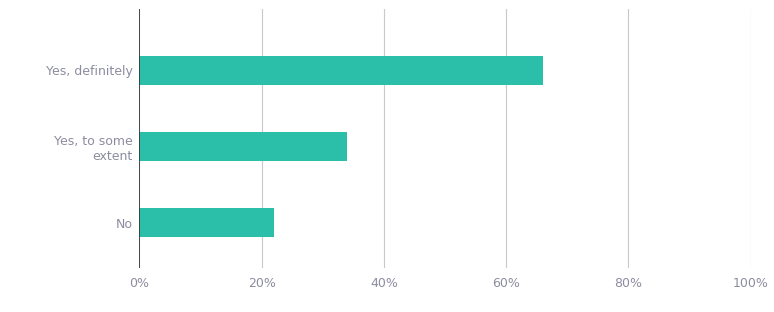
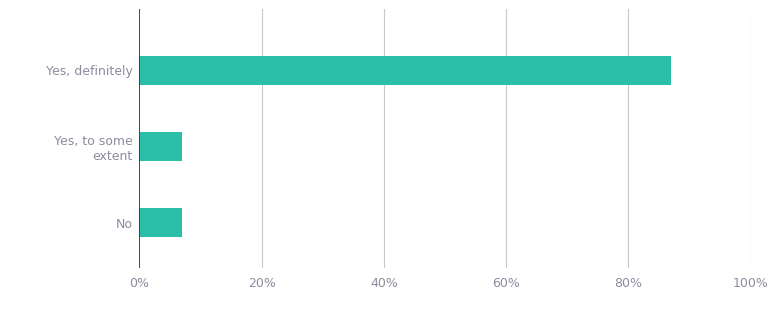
Yes, definitely: 66% -> 87%
Yes, to some extent: 34% -> 7%
No: 22% -> 7%
